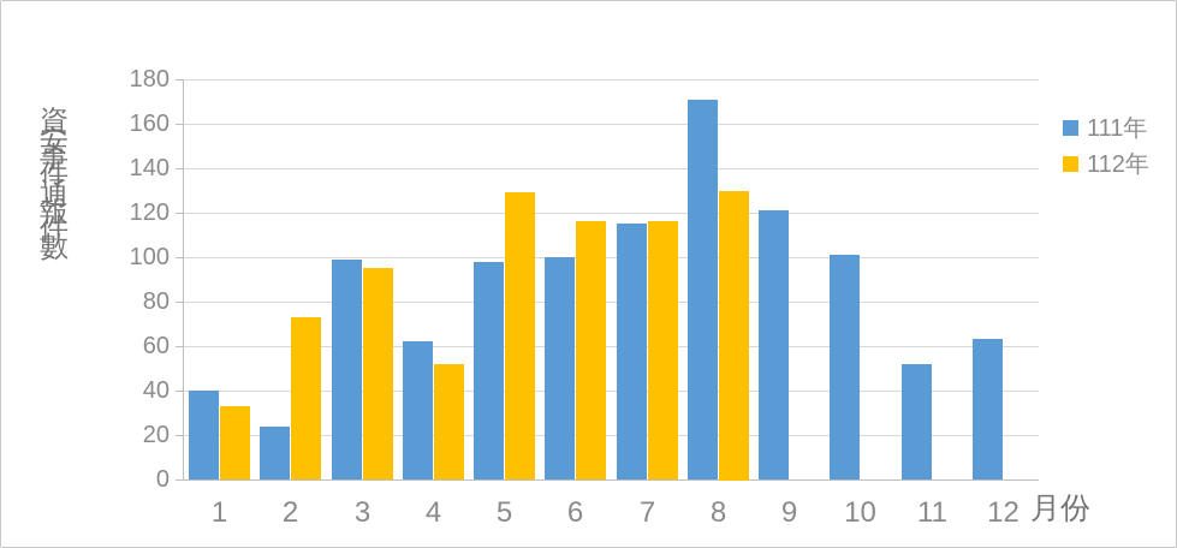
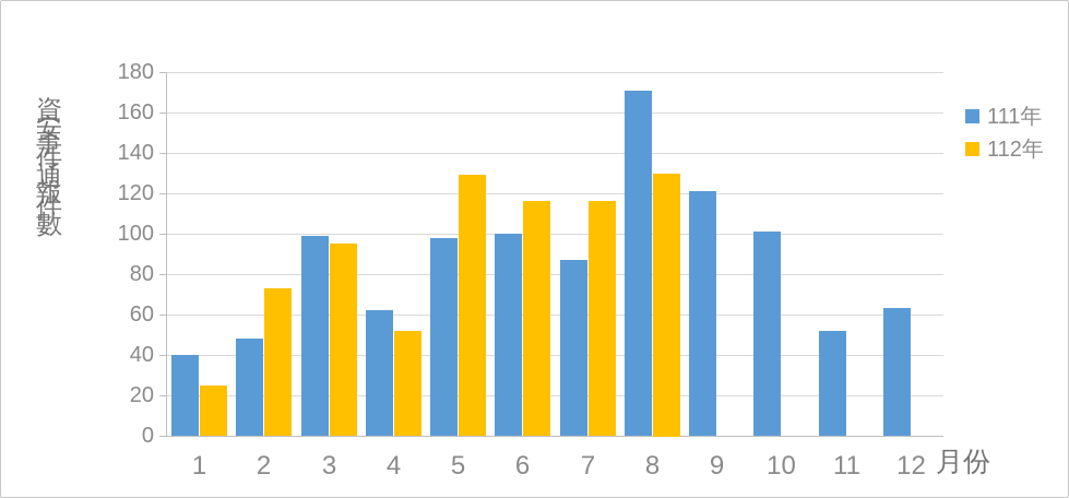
112年/1: 33 -> 25
111年/2: 24 -> 48
111年/7: 115 -> 87
